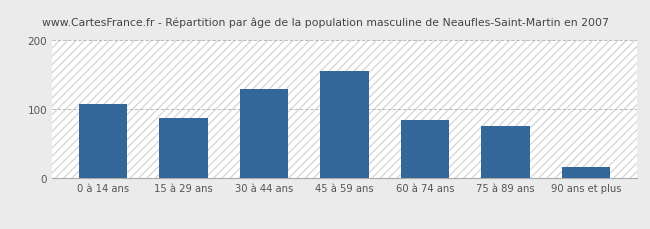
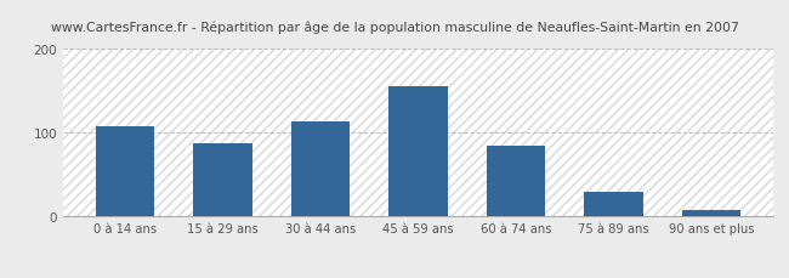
30 à 44 ans: 130 -> 113
75 à 89 ans: 76 -> 30
90 ans et plus: 16 -> 8
